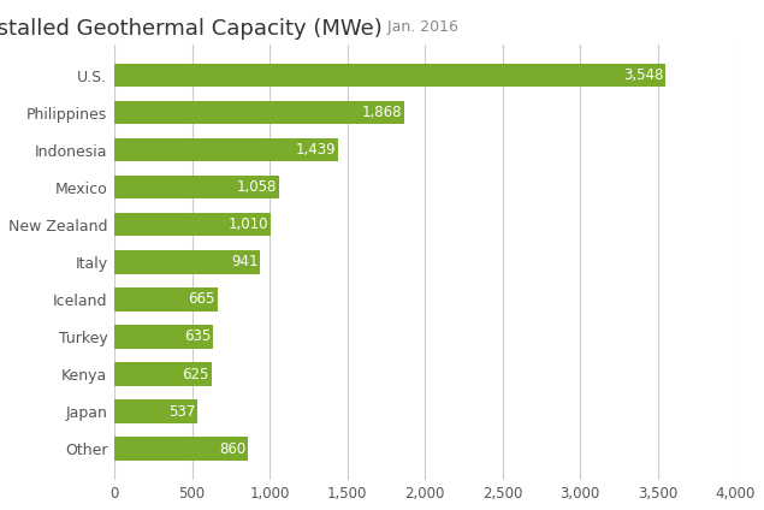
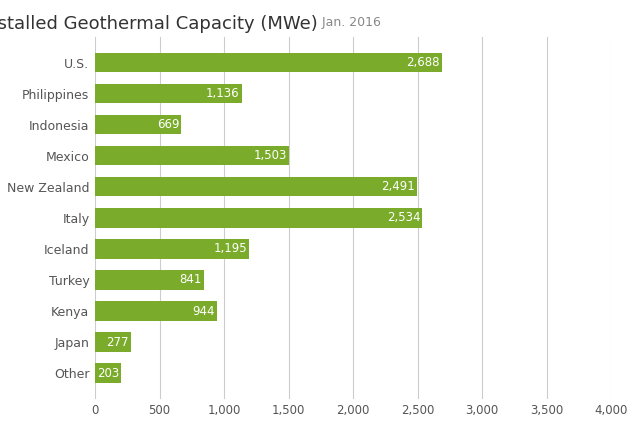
U.S.: 3,548 -> 2,688
Philippines: 1,868 -> 1,136
Indonesia: 1,439 -> 669
Mexico: 1,058 -> 1,503
New Zealand: 1,010 -> 2,491
Italy: 941 -> 2,534
Iceland: 665 -> 1,195
Turkey: 635 -> 841
Kenya: 625 -> 944
Japan: 537 -> 277
Other: 860 -> 203
